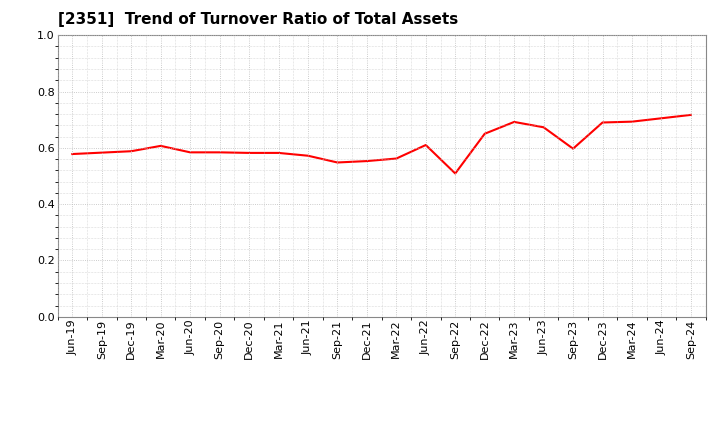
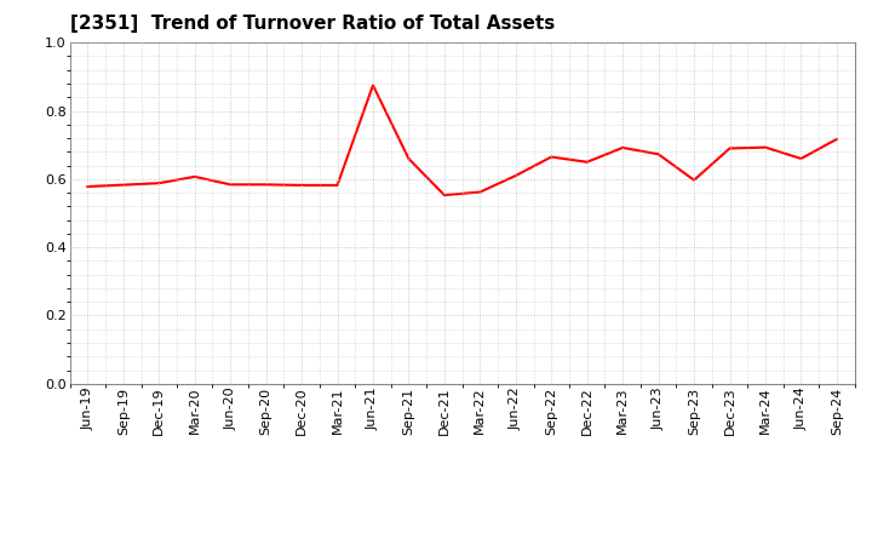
Jun-21: 0.572 -> 0.875
Sep-21: 0.548 -> 0.660
Sep-22: 0.509 -> 0.665
Jun-24: 0.705 -> 0.660
